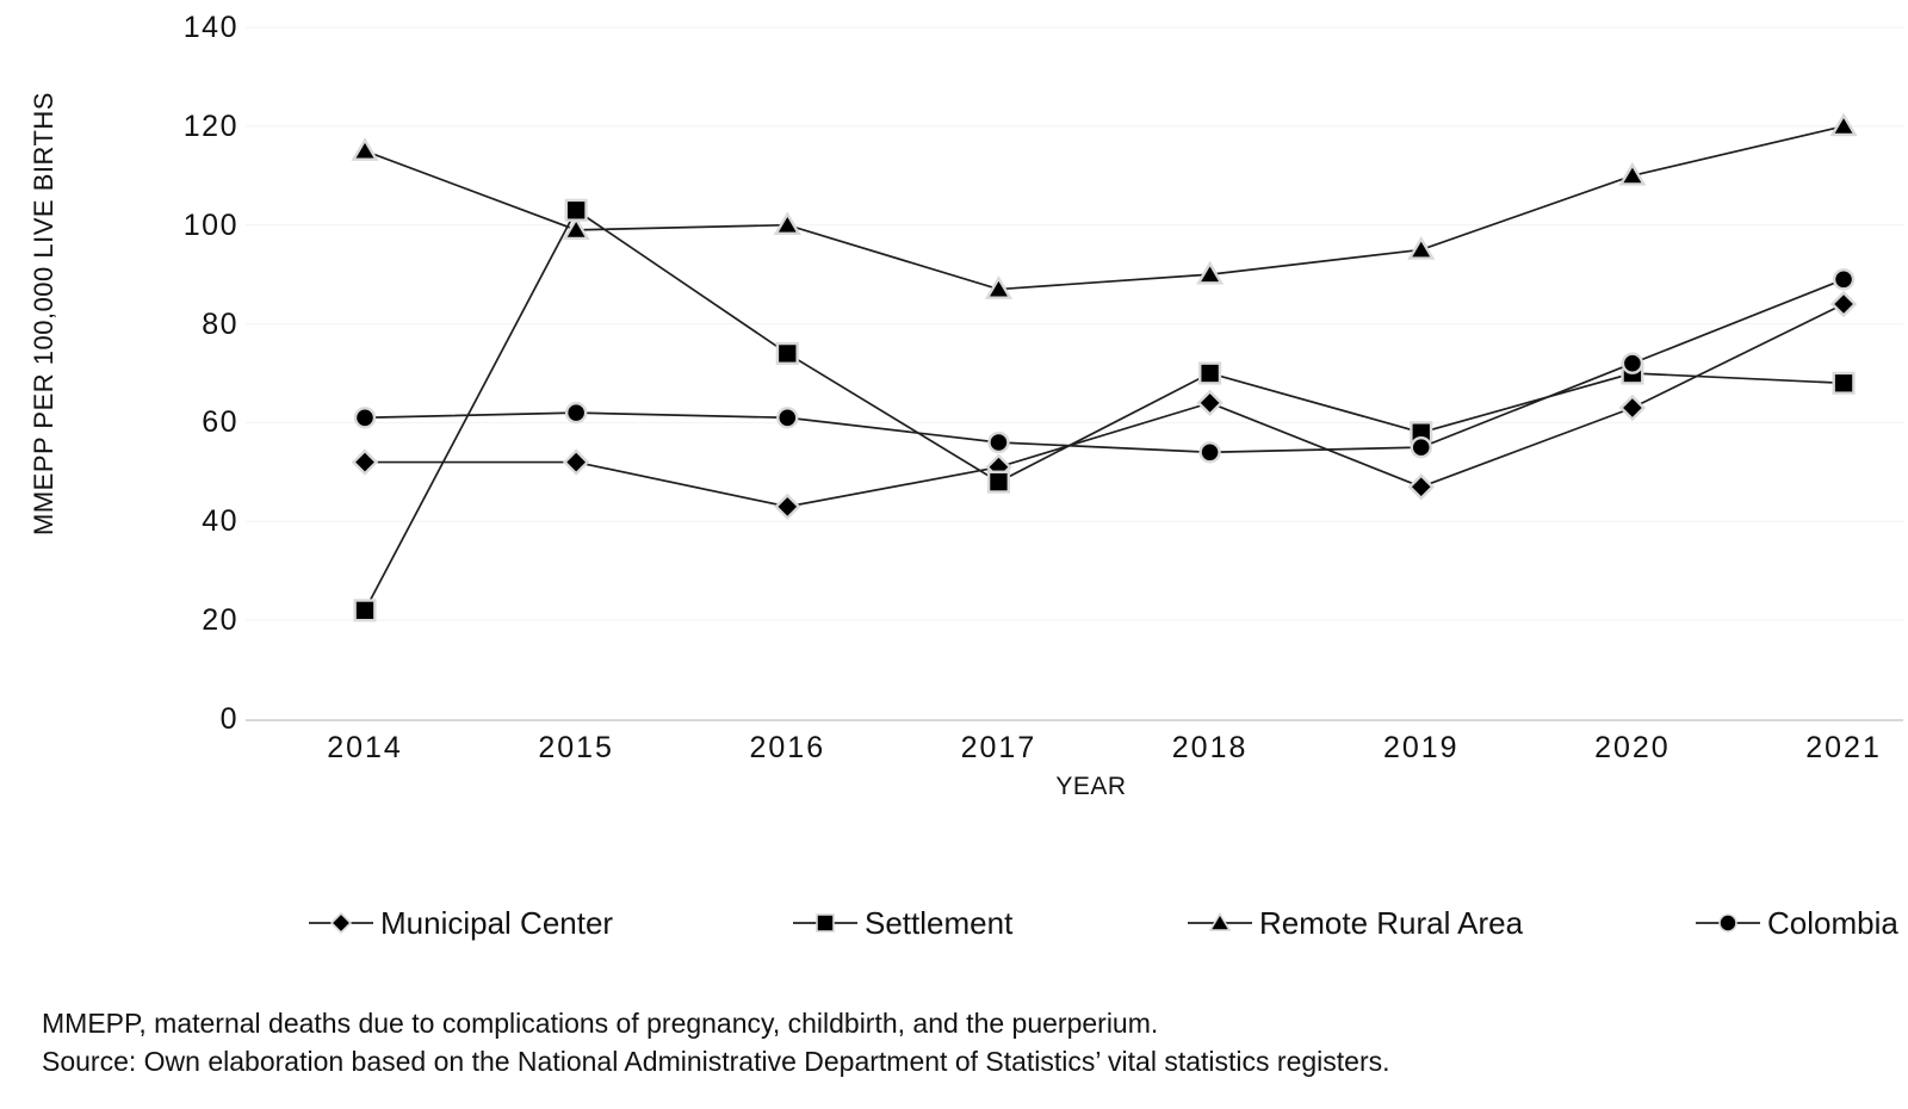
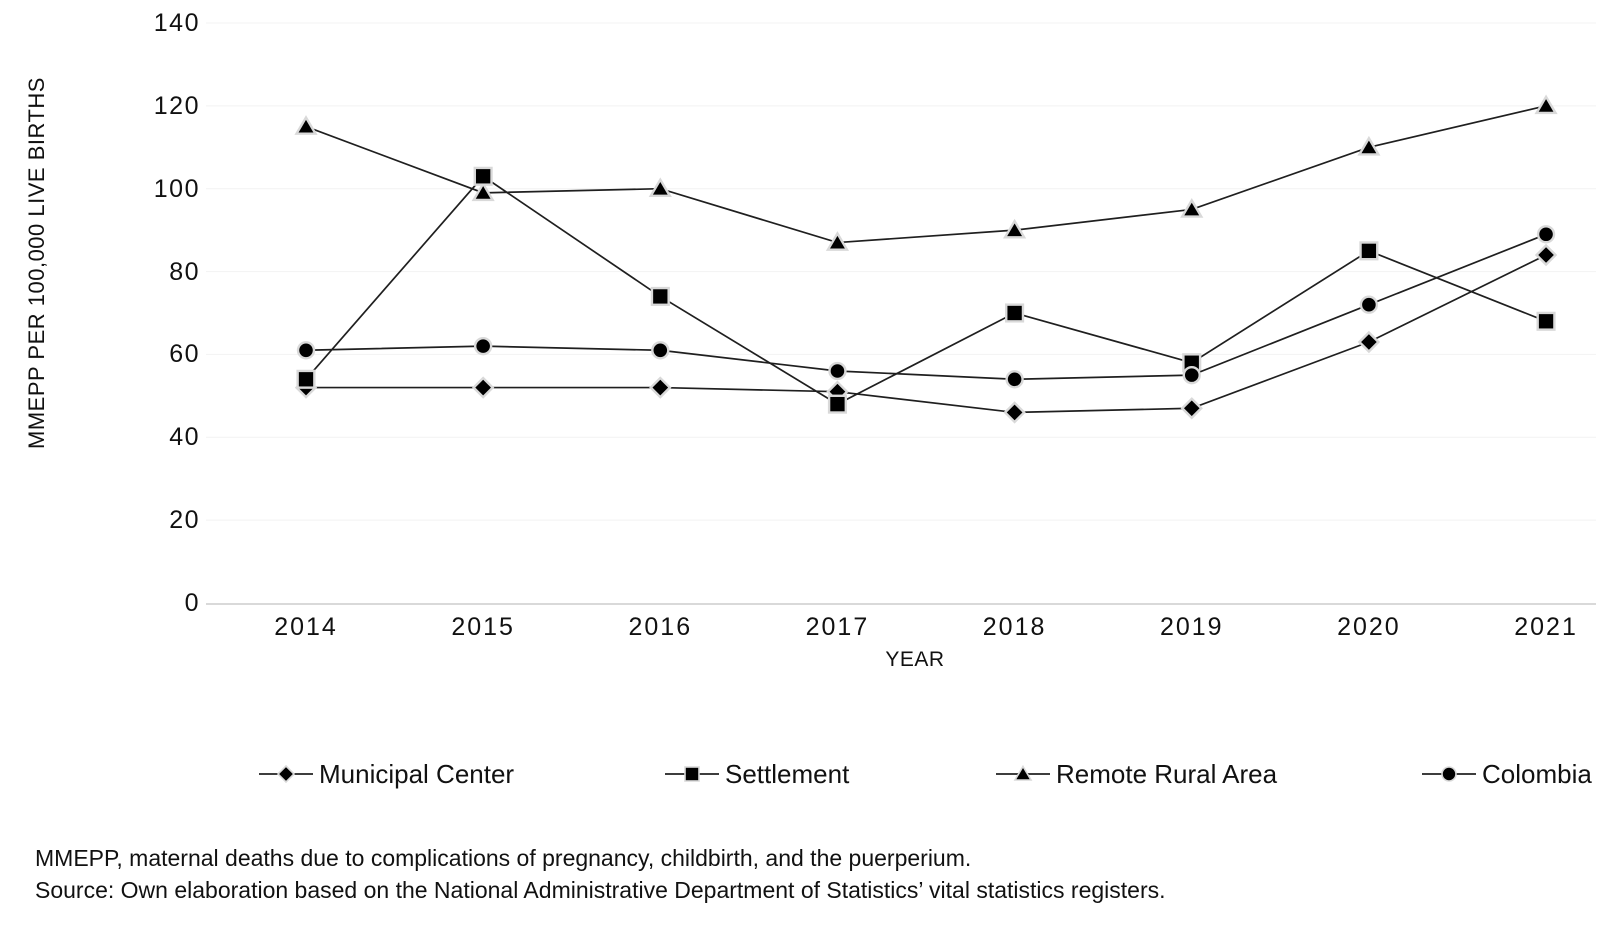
Settlement/2014: 22 -> 54
Municipal Center/2016: 43 -> 52
Municipal Center/2018: 64 -> 46
Settlement/2020: 70 -> 85
